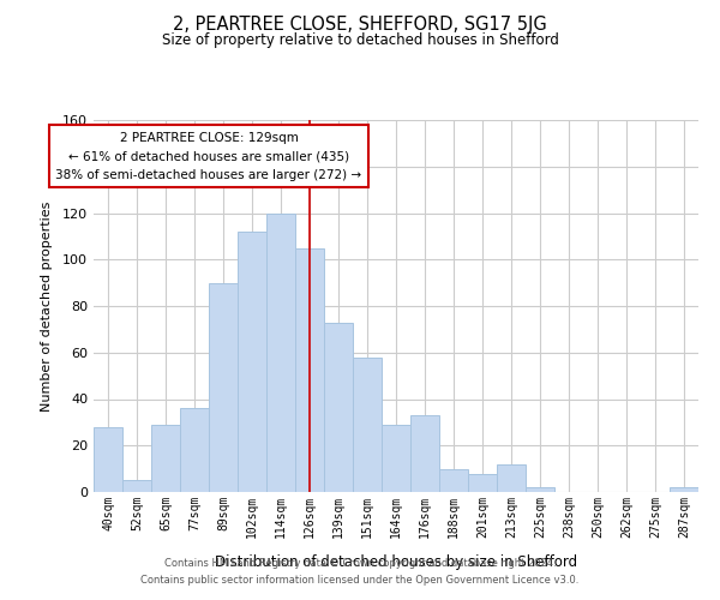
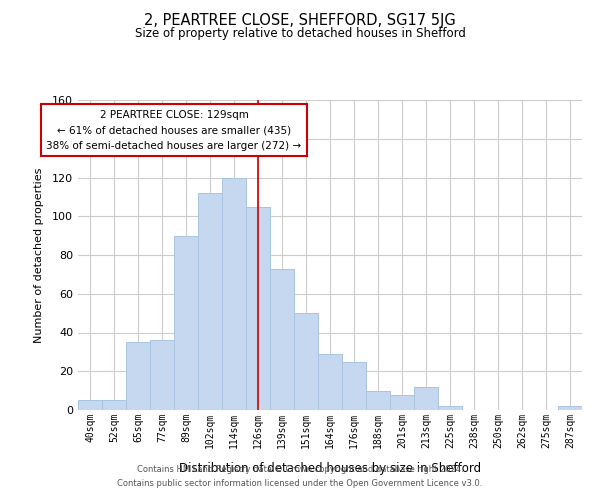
40sqm: 28 -> 5
65sqm: 29 -> 35
151sqm: 58 -> 50
176sqm: 33 -> 25
